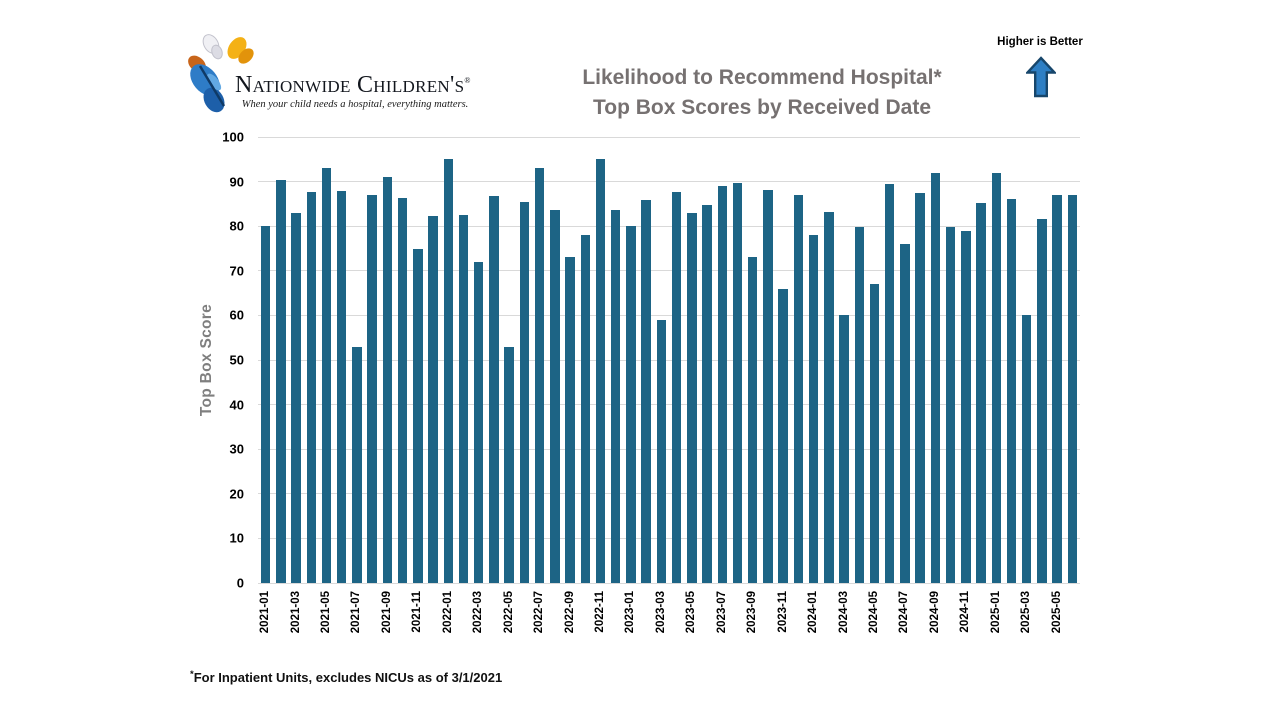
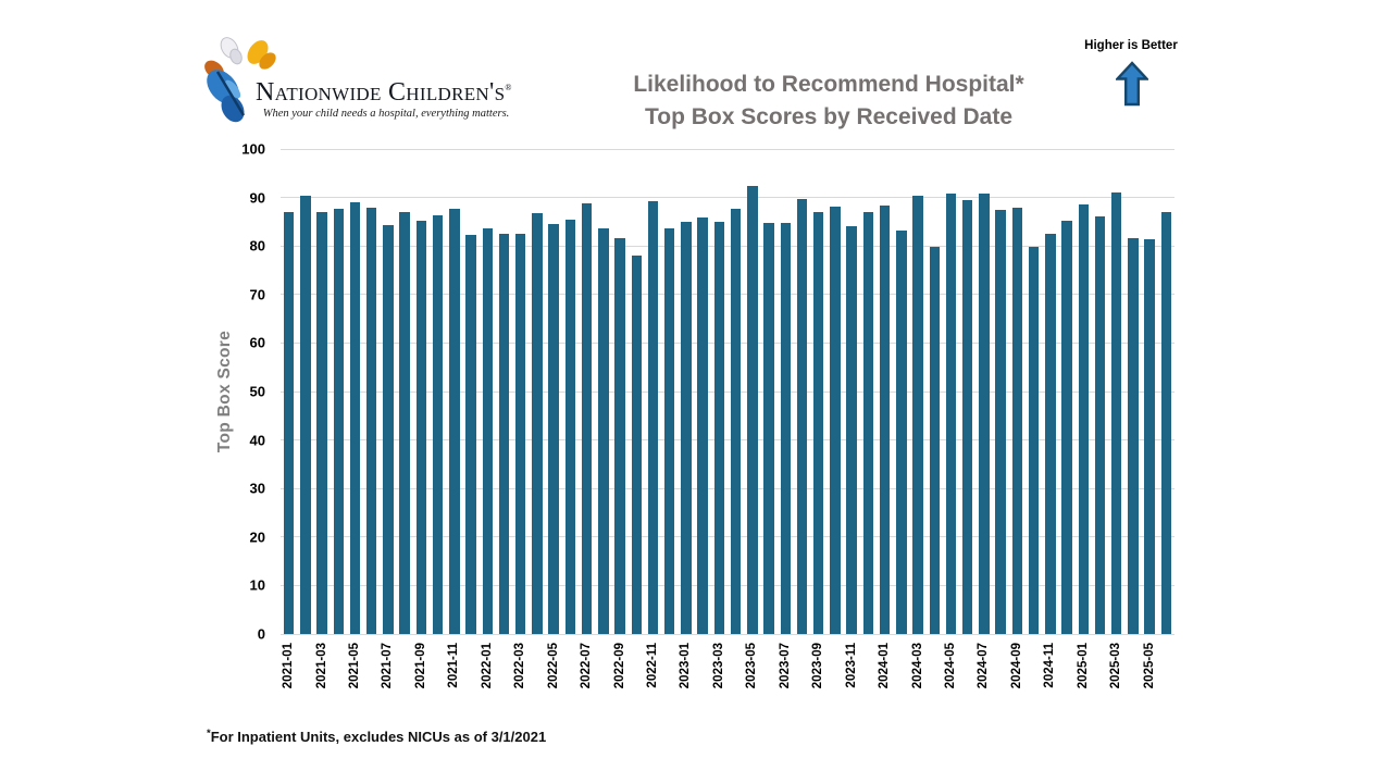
2021-01: 80 -> 87
2021-03: 83 -> 87
2021-05: 93 -> 89
2021-07: 53 -> 84
2021-09: 91 -> 85
2021-11: 75 -> 88
2022-01: 95 -> 84
2022-03: 72 -> 83
2022-05: 53 -> 84
2022-07: 93 -> 89
2022-09: 73 -> 82
2022-11: 95 -> 89
2023-01: 80 -> 85
2023-03: 59 -> 85
2023-05: 83 -> 92
2023-07: 89 -> 85
2023-09: 73 -> 87
2023-11: 66 -> 84
2024-01: 78 -> 88
2024-03: 60 -> 90
2024-05: 67 -> 91
2024-07: 76 -> 91
2024-09: 92 -> 88
2024-11: 79 -> 82
2025-01: 92 -> 89
2025-03: 60 -> 91
2025-05: 87 -> 81
